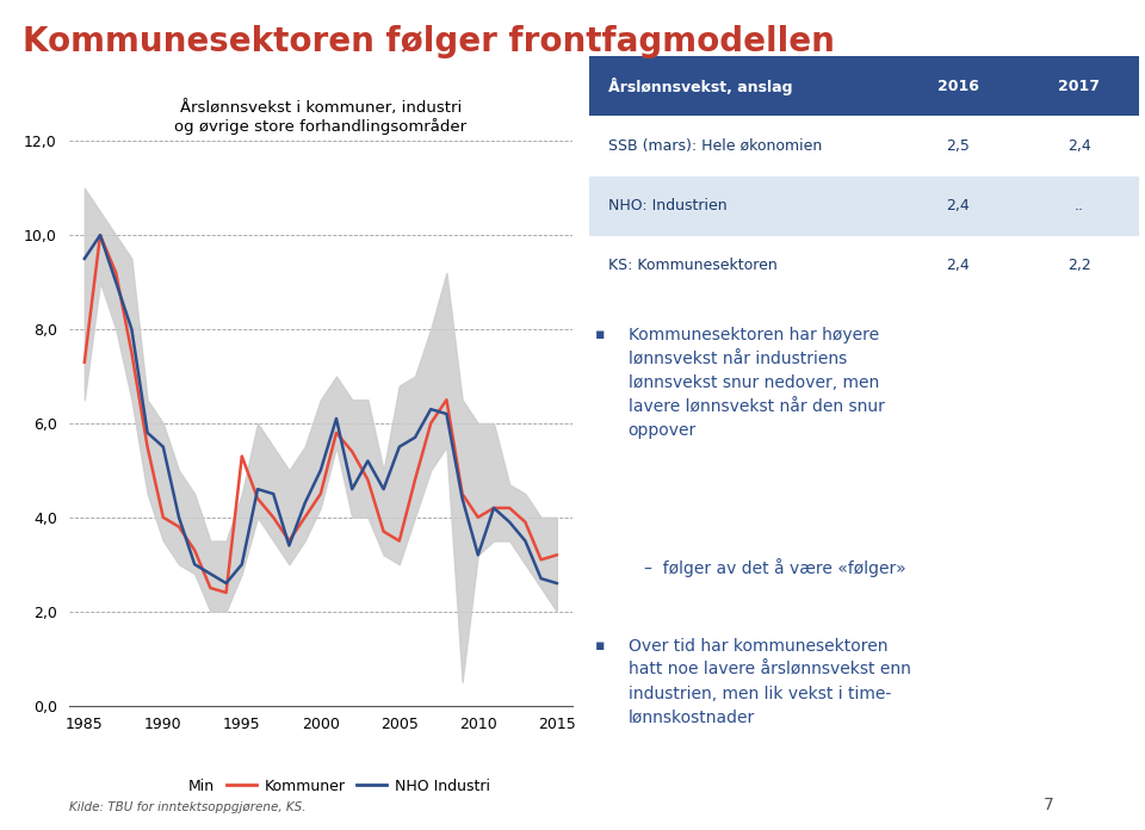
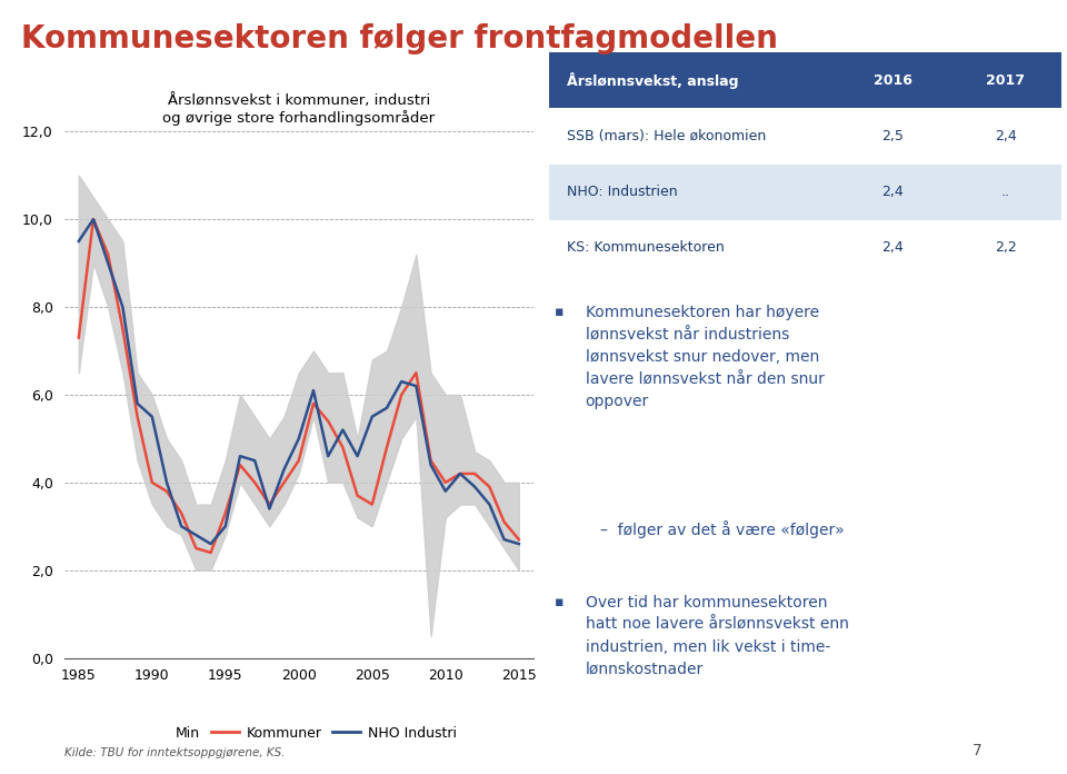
Kommuner/1995: 5,3 -> 3,3
NHO Industri/2010: 3,2 -> 3,8
Kommuner/2015: 3,2 -> 2,7
